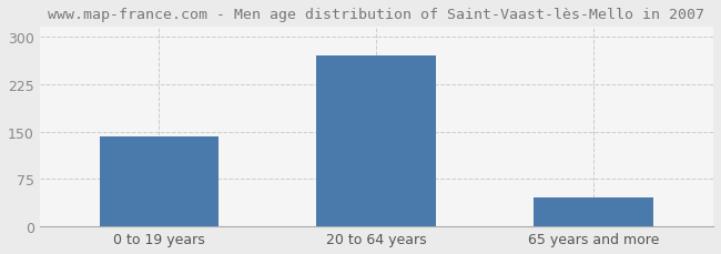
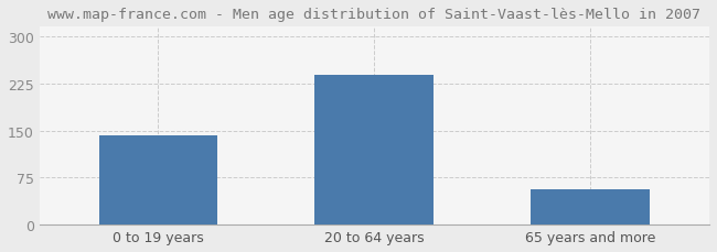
20 to 64 years: 270 -> 238
65 years and more: 45 -> 56
